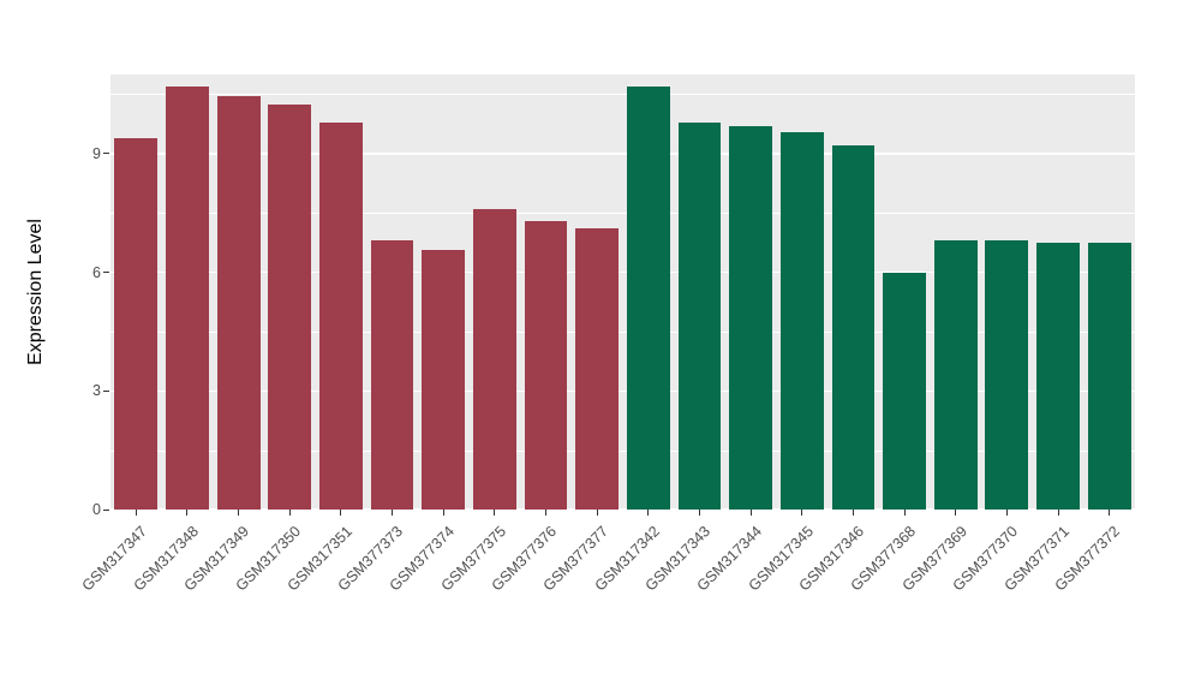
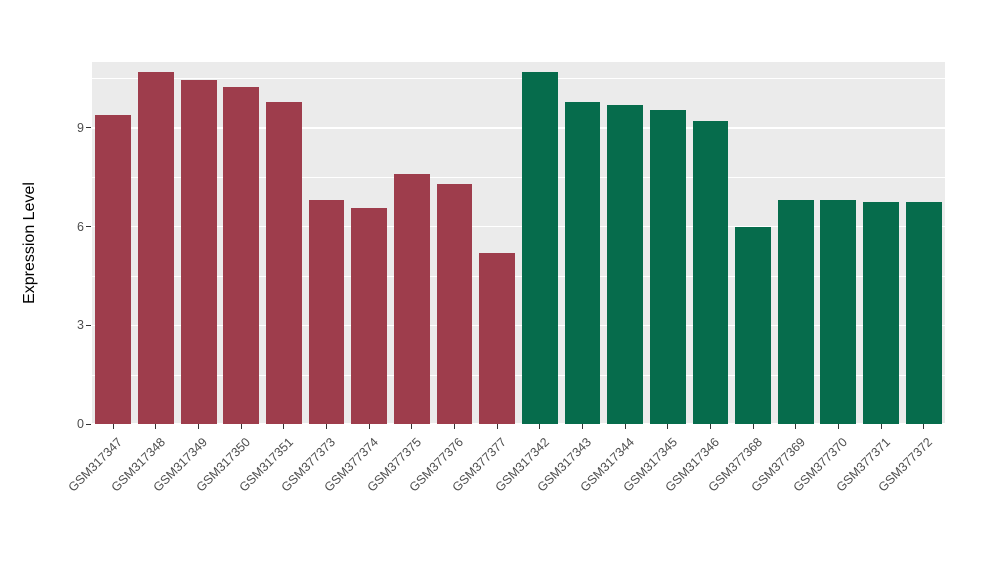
GSM377377: 7.1 -> 5.2
